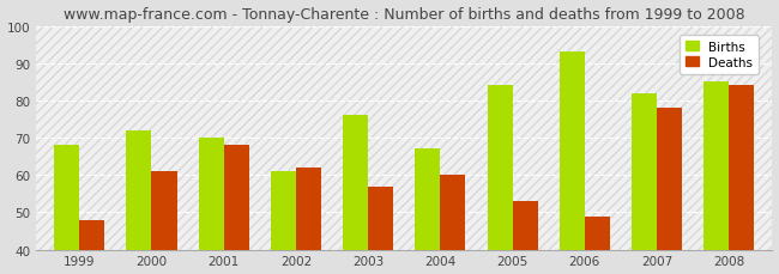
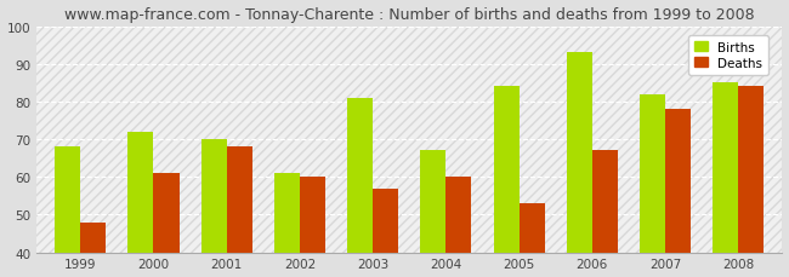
Deaths/2002: 62 -> 60
Births/2003: 76 -> 81
Deaths/2006: 49 -> 67
